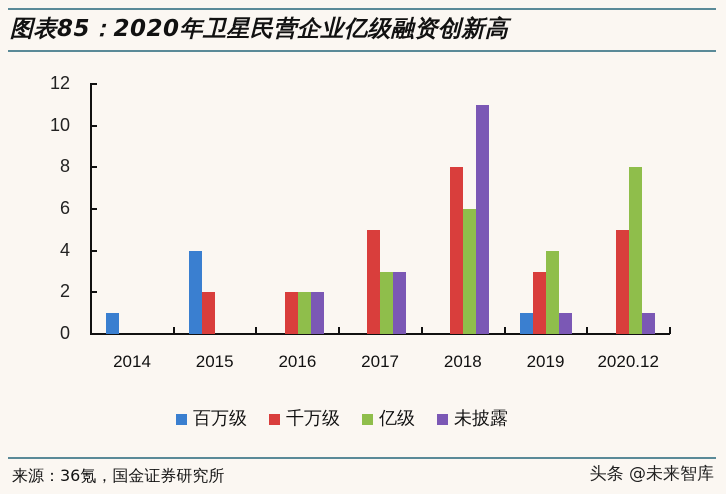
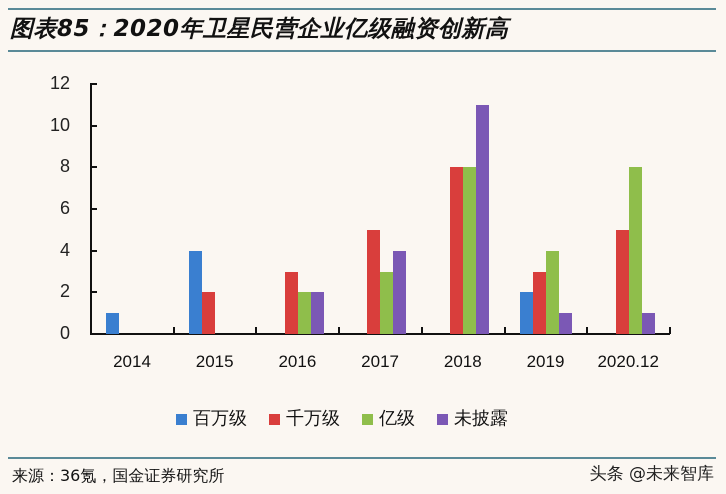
千万级/2016: 2 -> 3
未披露/2017: 3 -> 4
亿级/2018: 6 -> 8
百万级/2019: 1 -> 2
